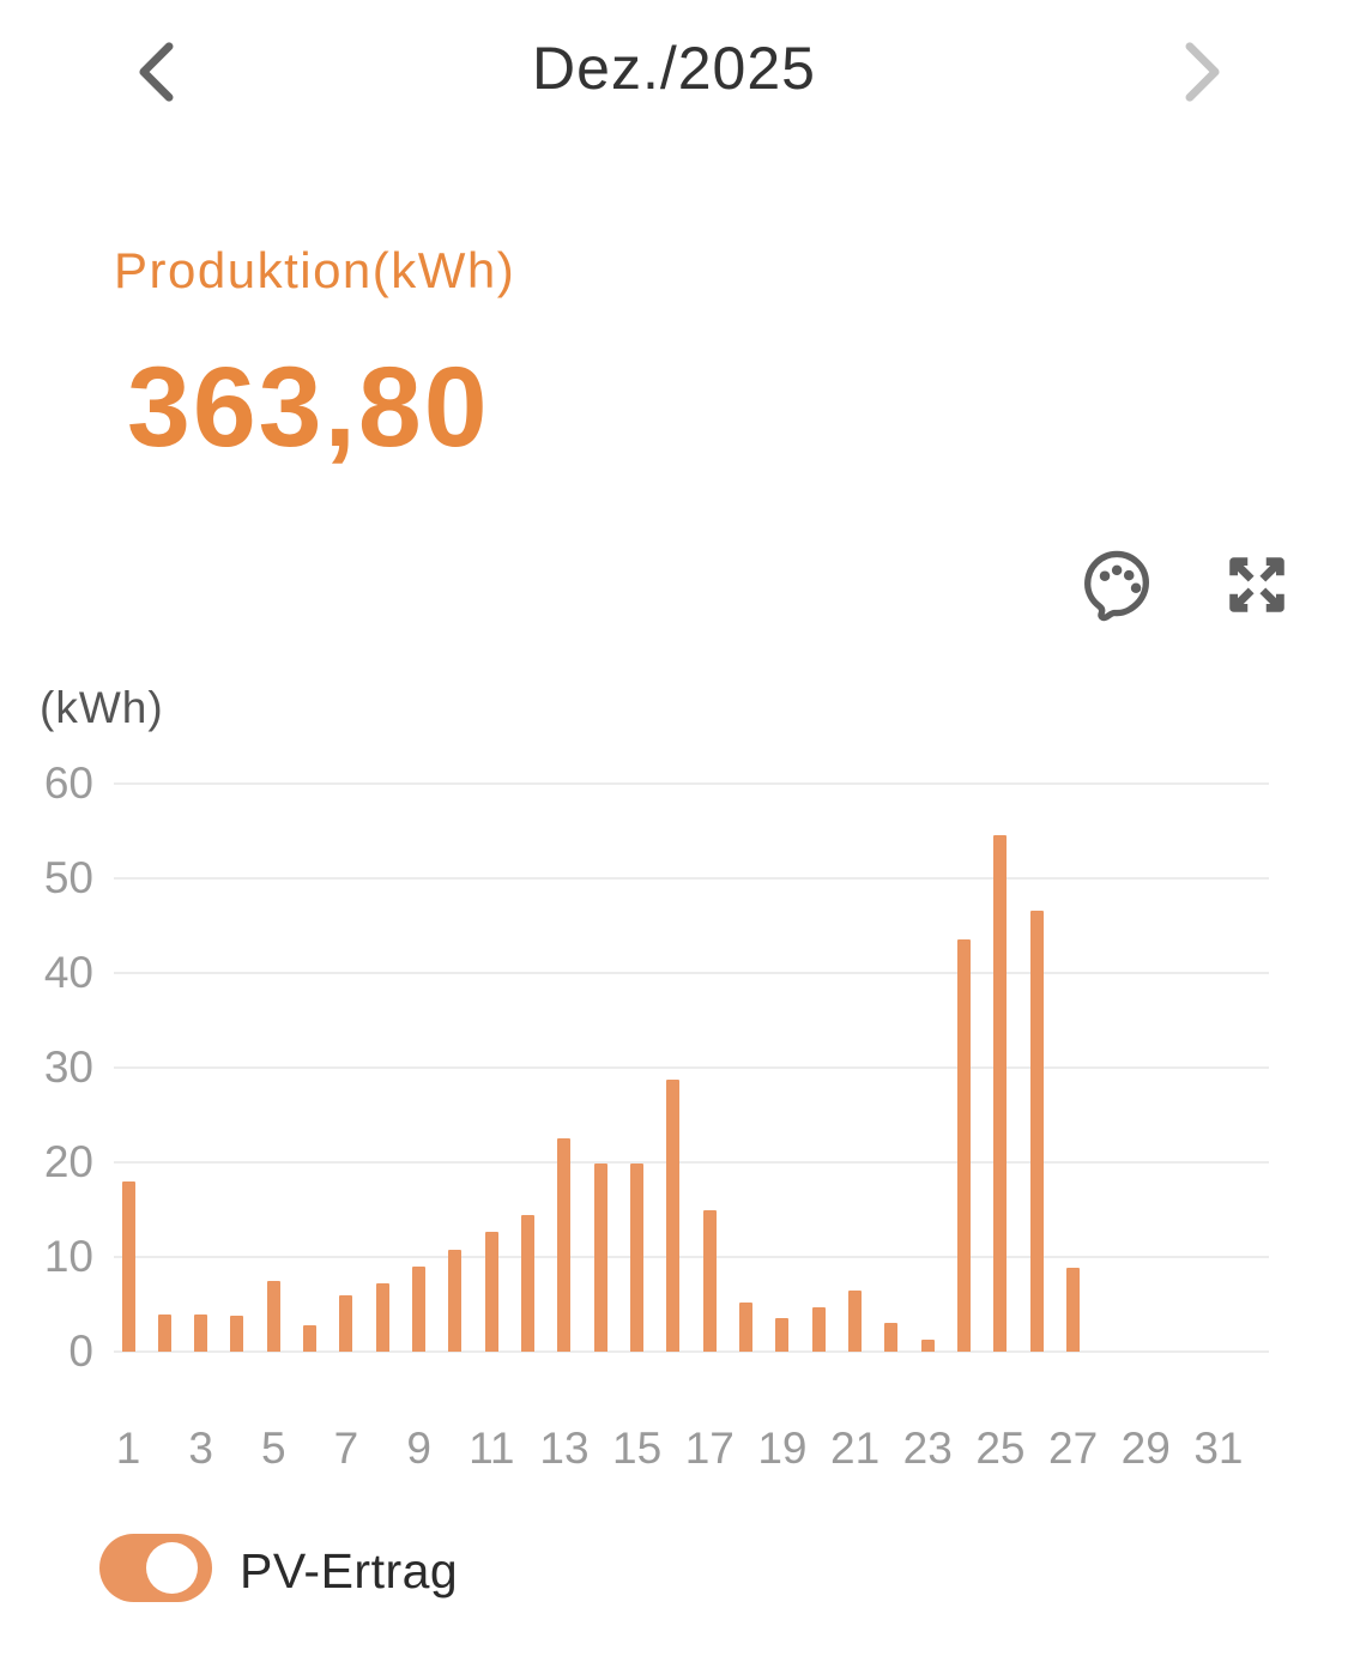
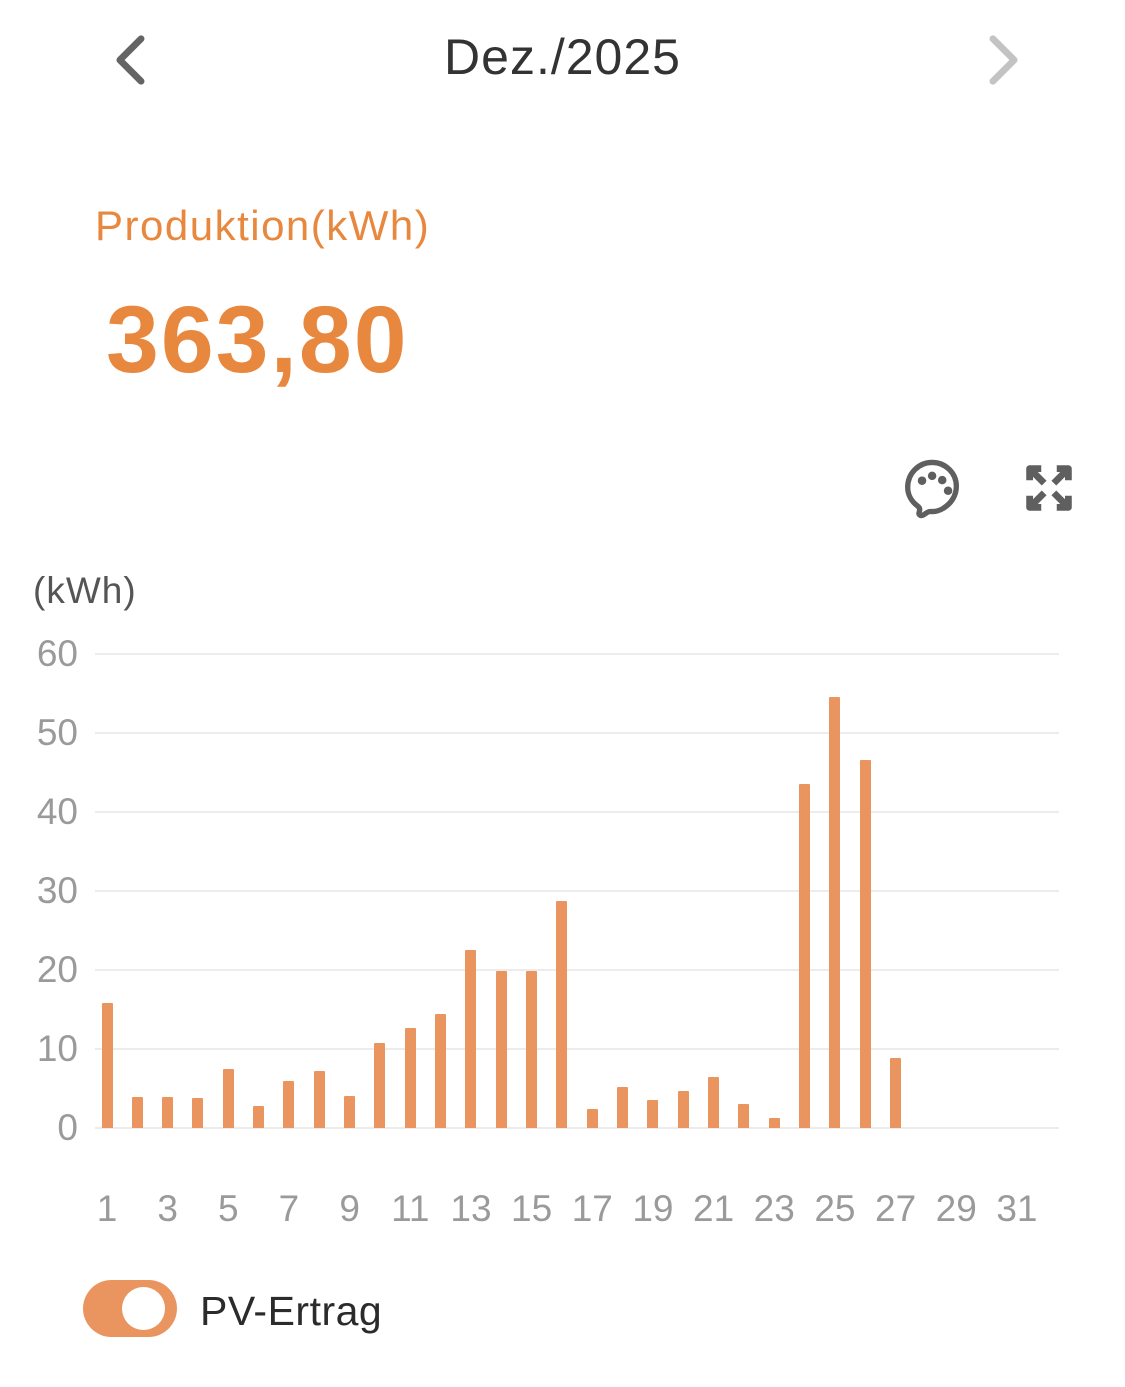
1: 18 -> 16
9: 9 -> 4
17: 15 -> 2
